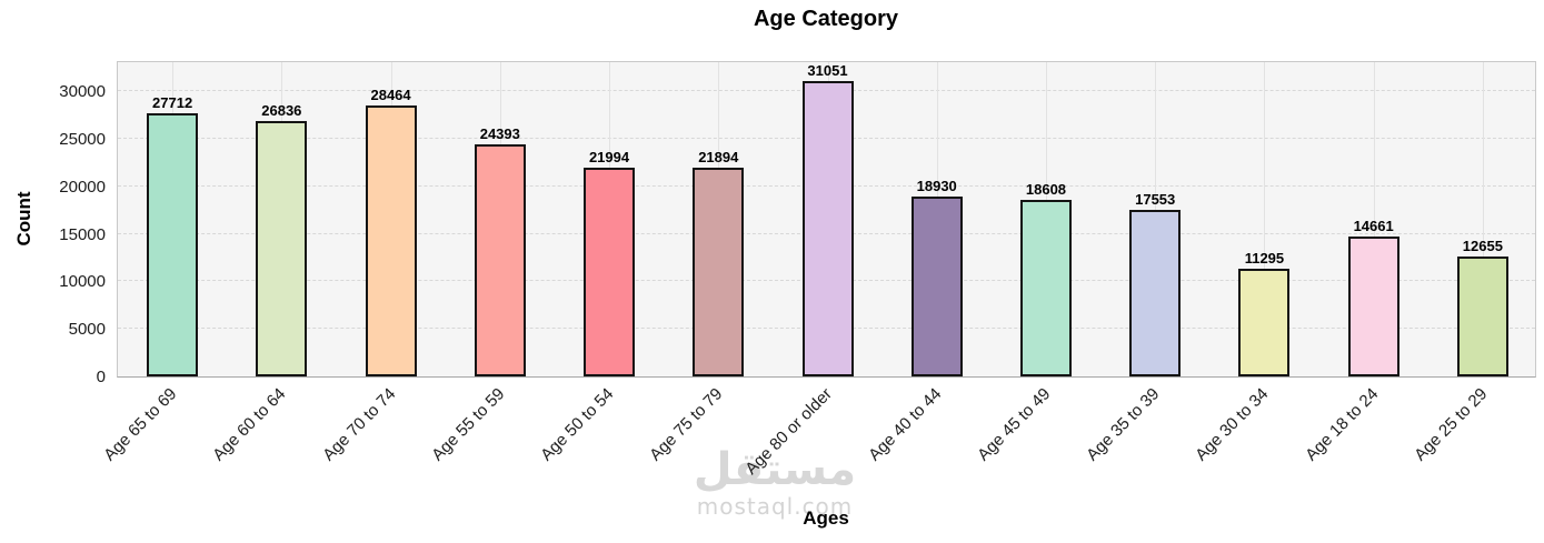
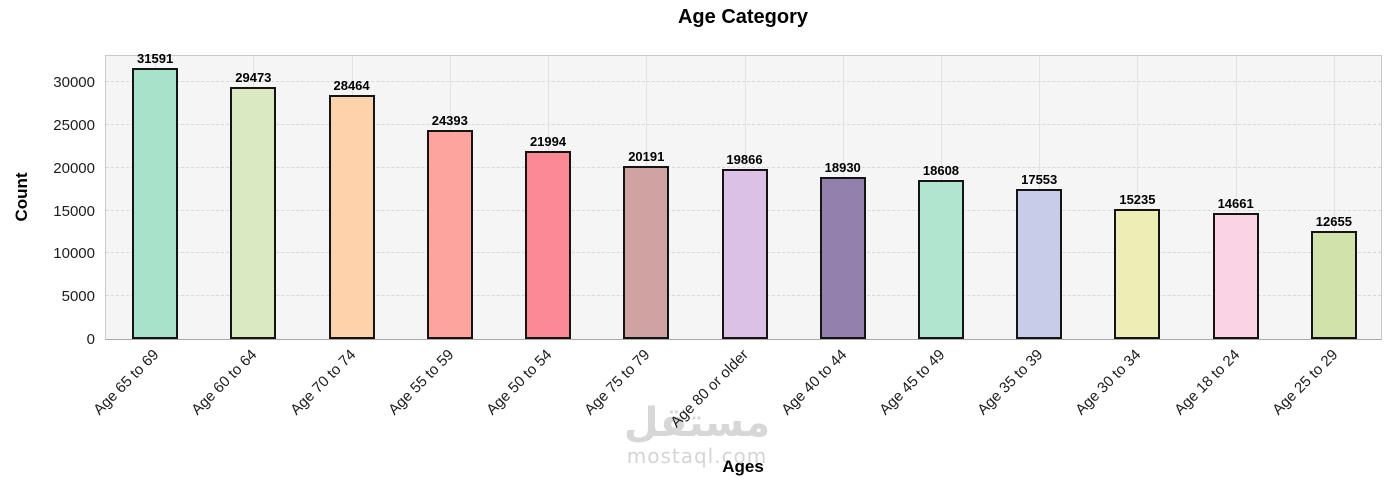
Age 65 to 69: 27712 -> 31591
Age 60 to 64: 26836 -> 29473
Age 75 to 79: 21894 -> 20191
Age 80 or older: 31051 -> 19866
Age 30 to 34: 11295 -> 15235
